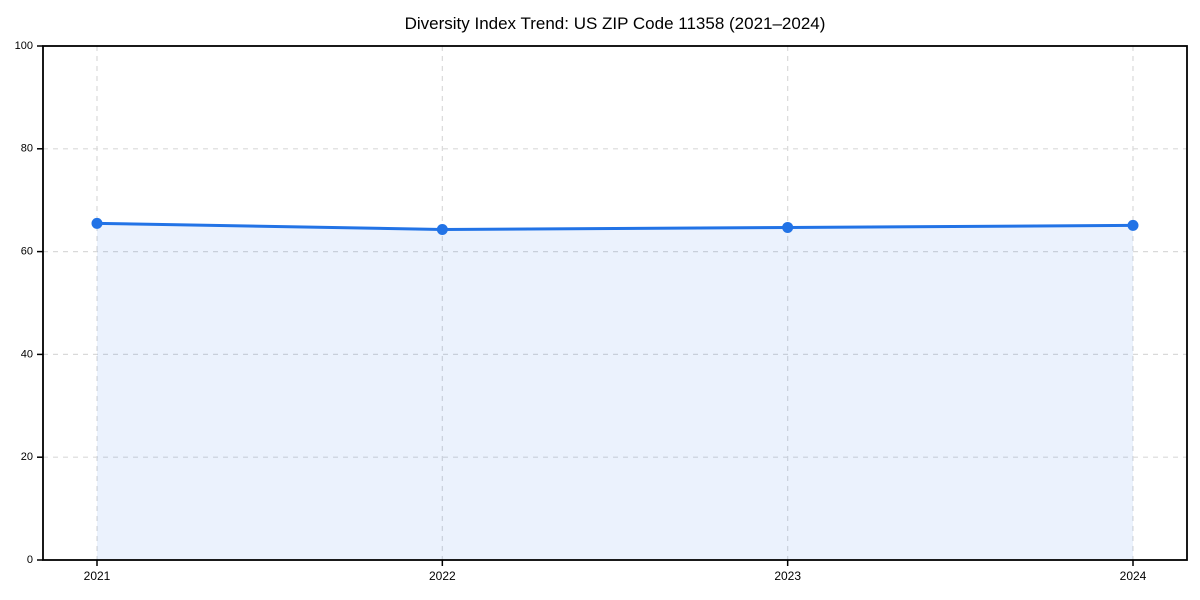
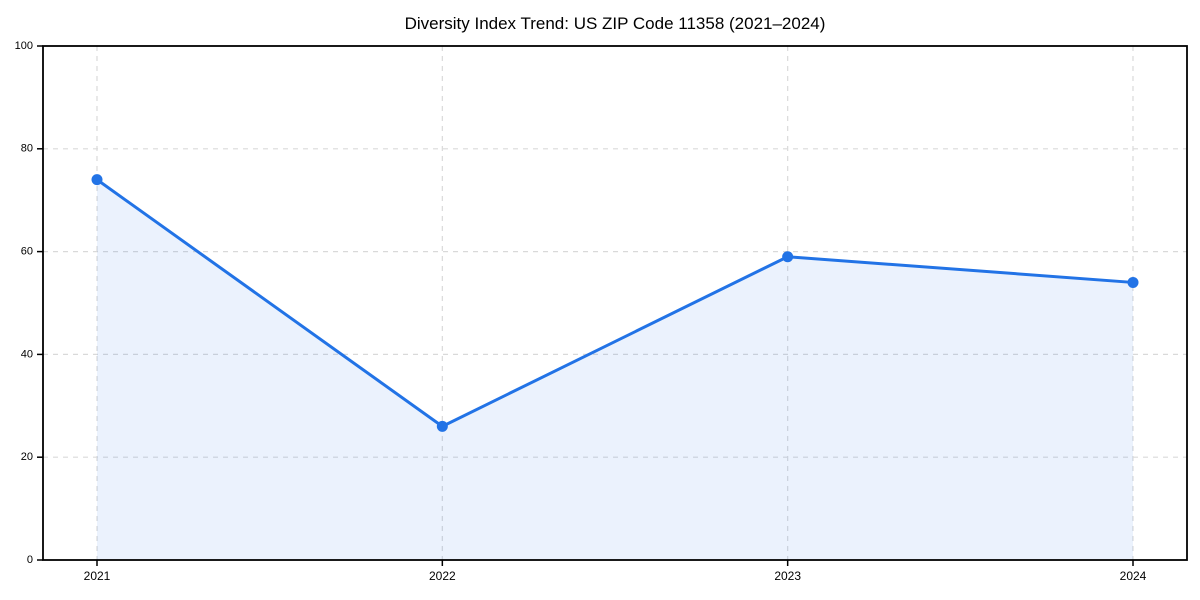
2021: 66 -> 74
2022: 64 -> 26
2023: 65 -> 59
2024: 65 -> 54
